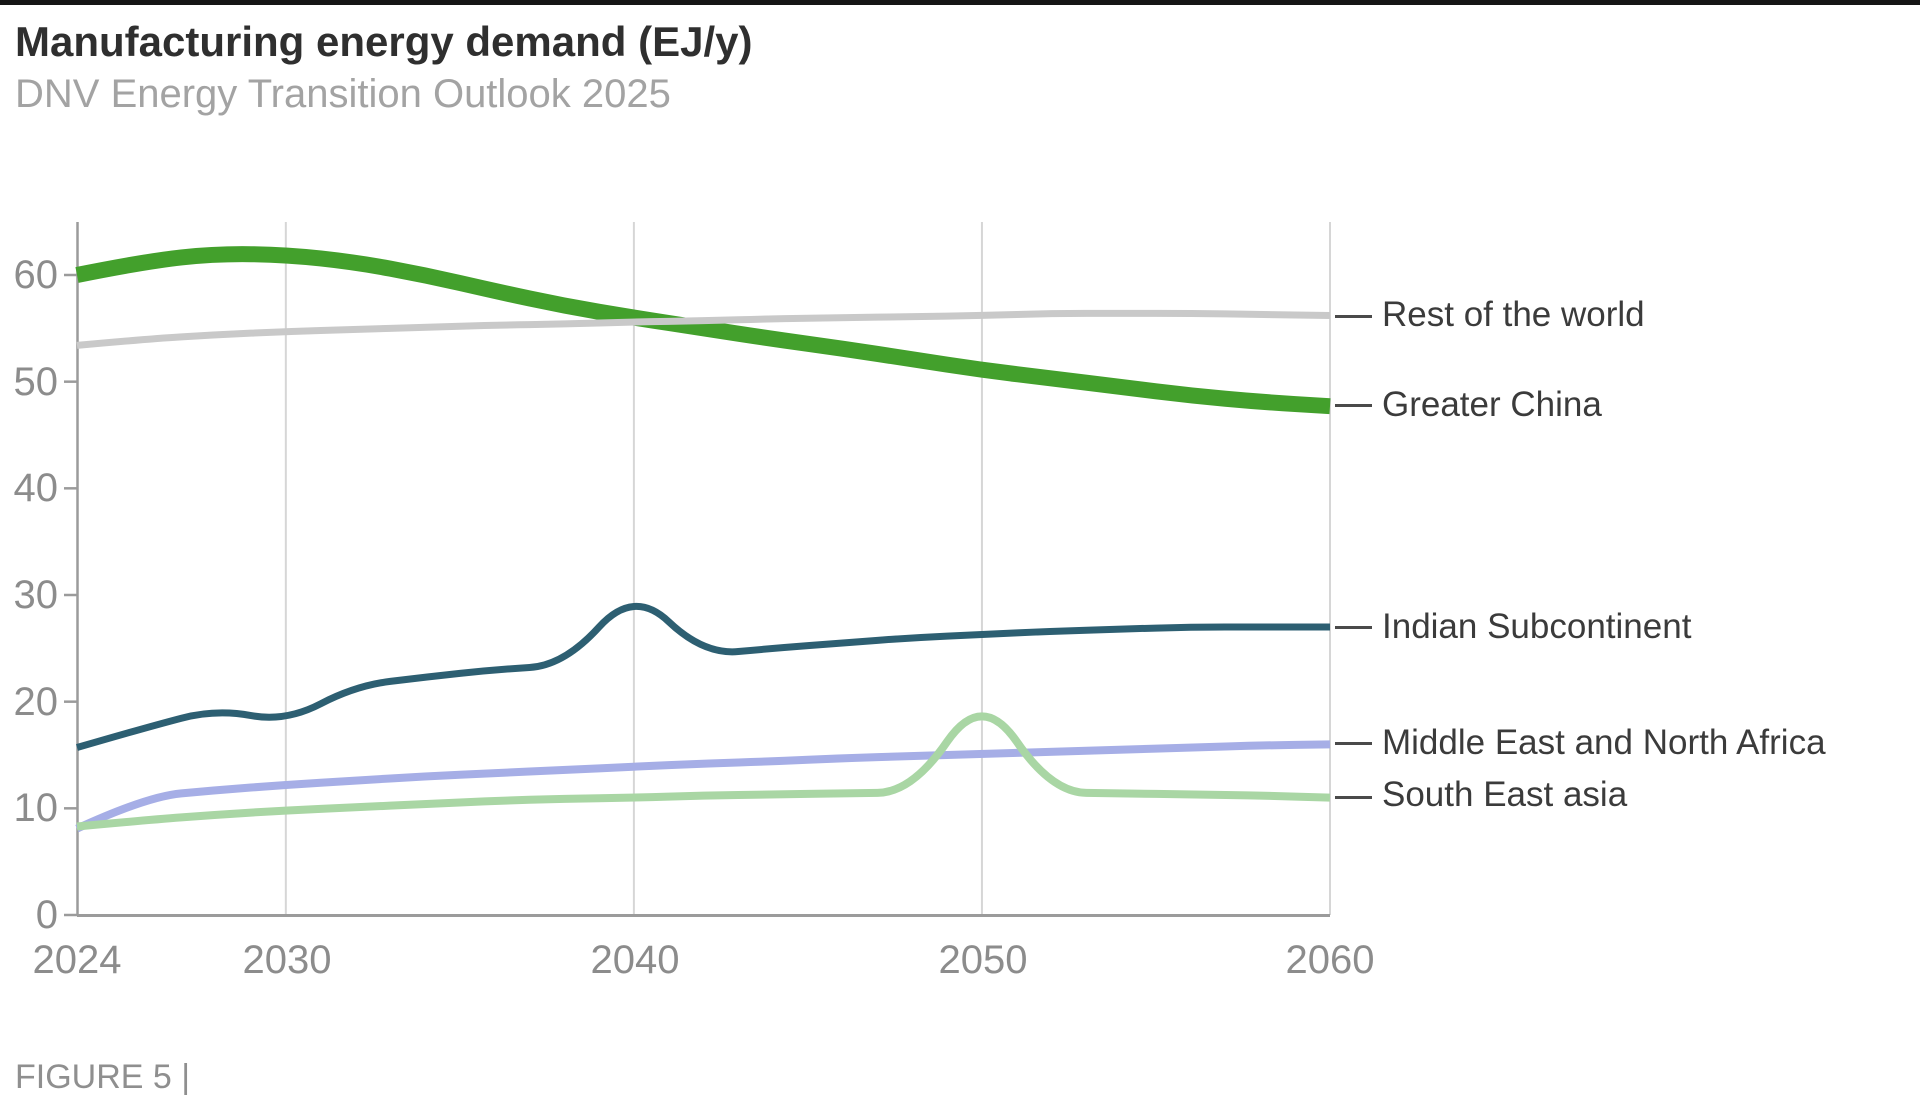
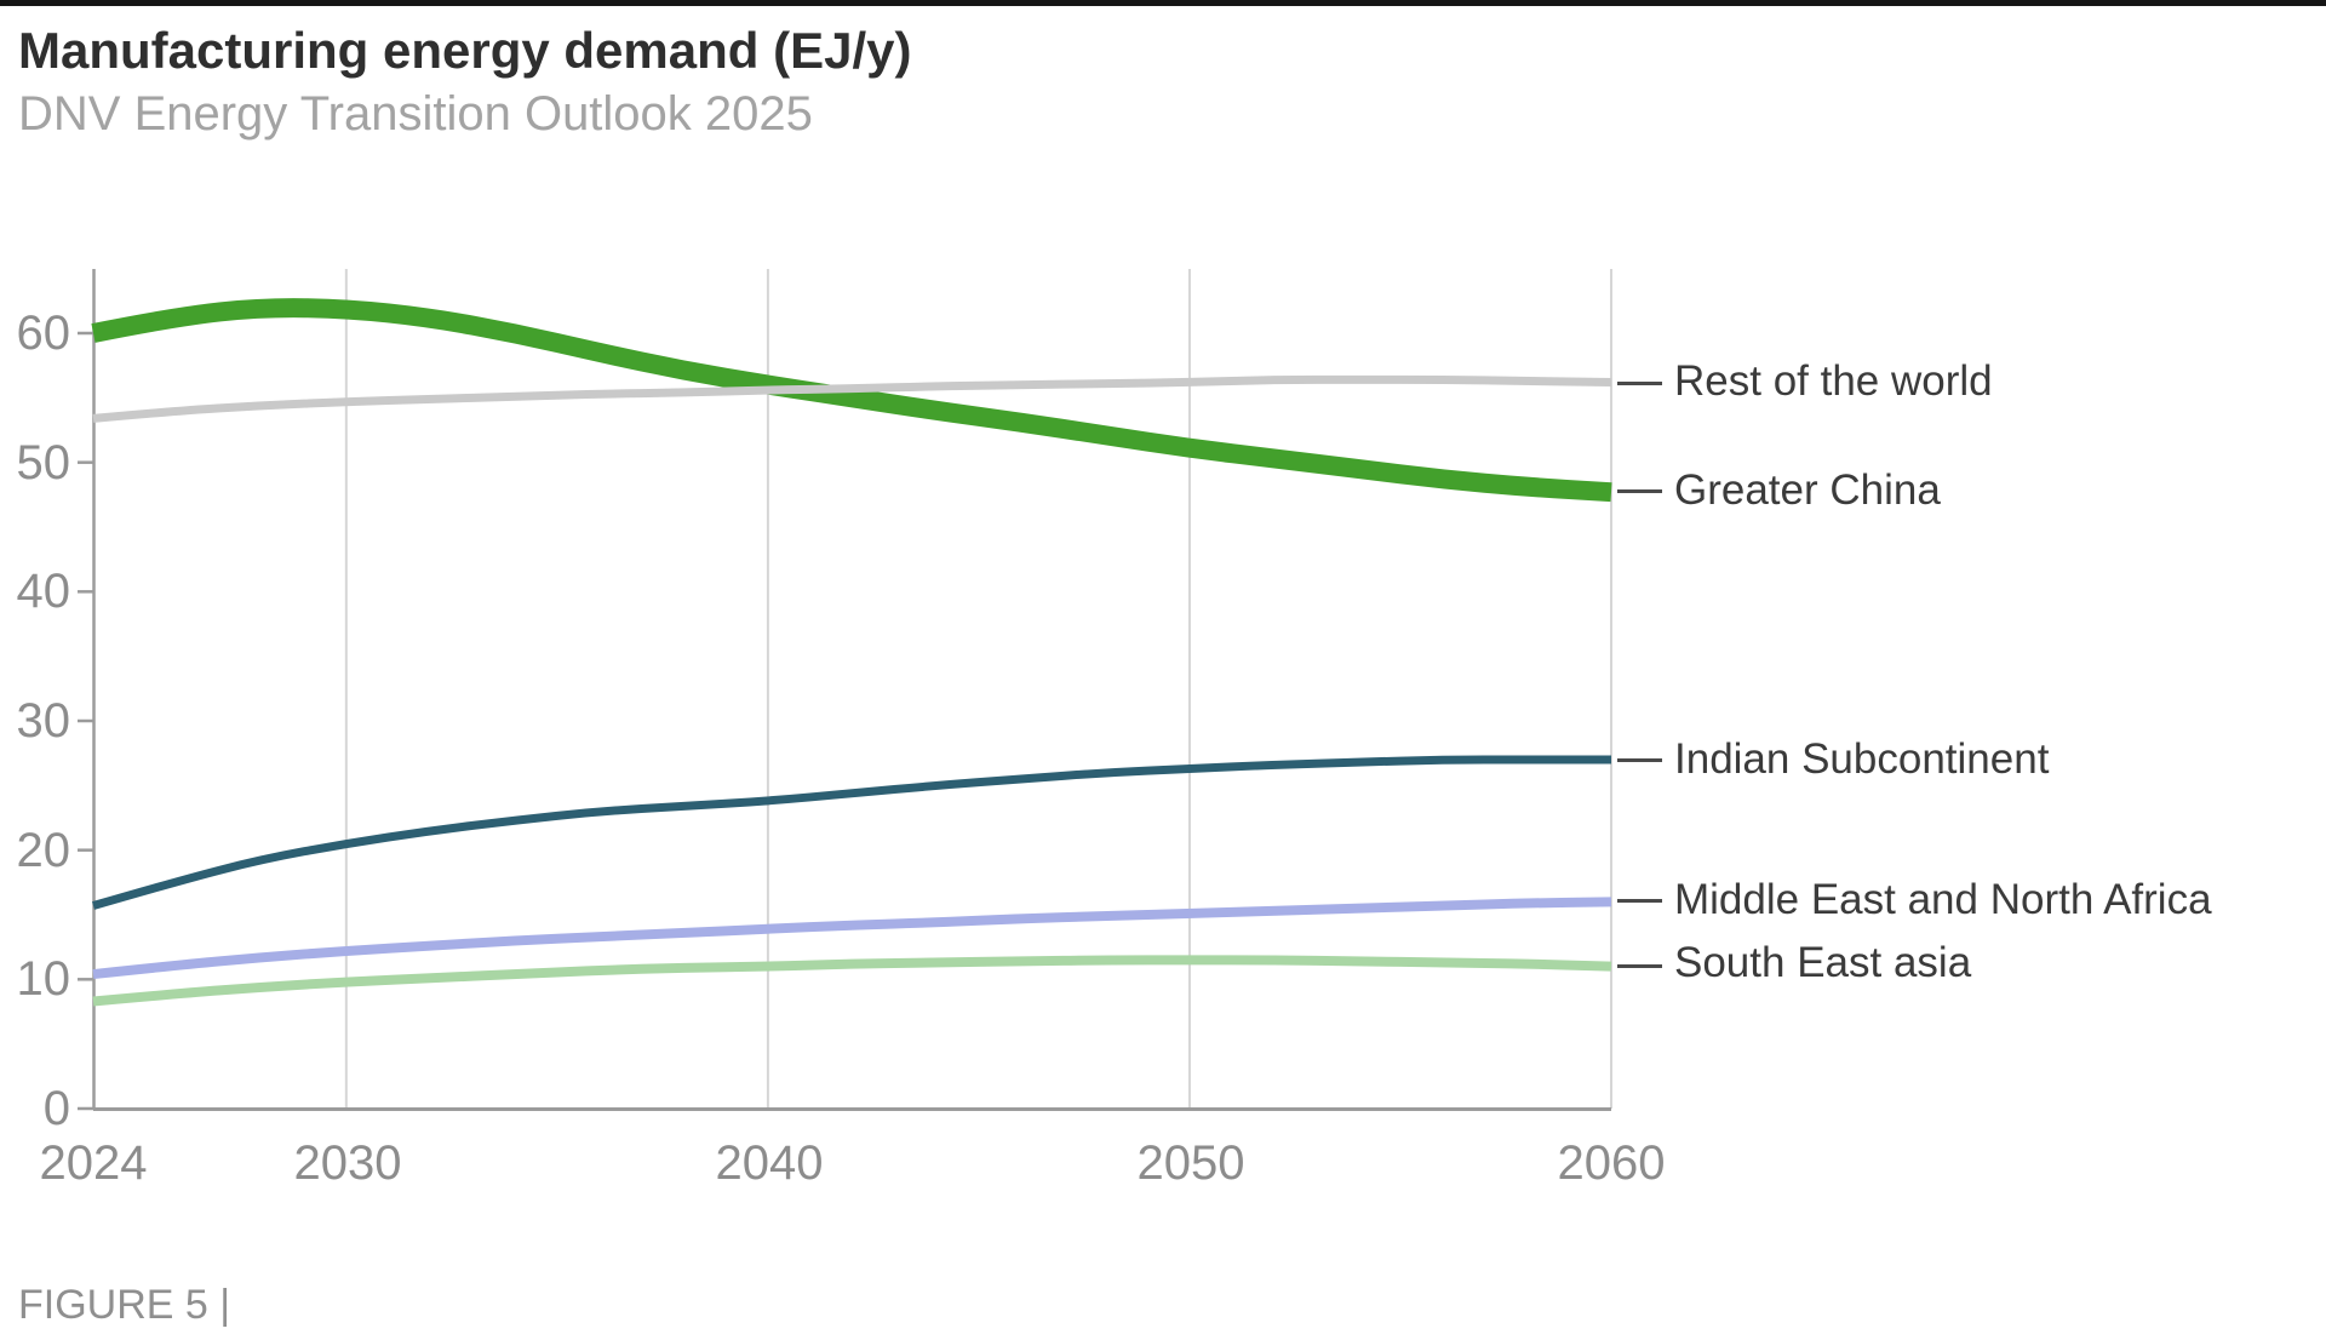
Middle East and North Africa/2024: 8.1 -> 10.4
Indian Subcontinent/2030: 18.1 -> 20.5
Indian Subcontinent/2040: 30.6 -> 23.8
South East asia/2050: 21.0 -> 11.5
